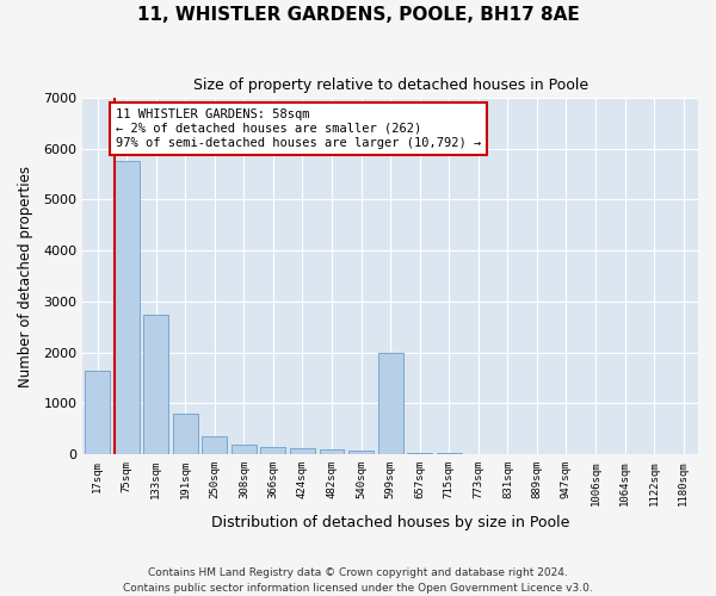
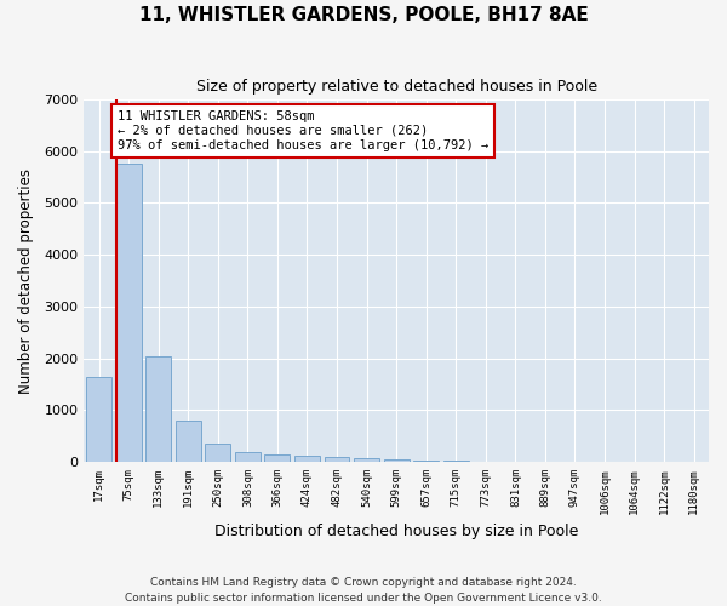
133sqm: 2750 -> 2050
599sqm: 2000 -> 60
